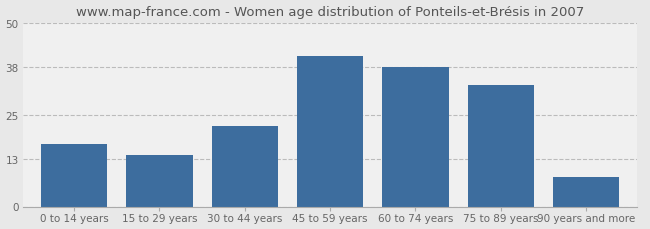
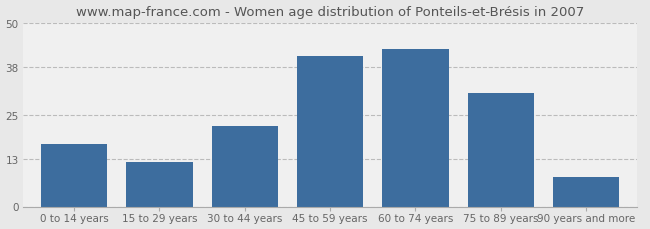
15 to 29 years: 14 -> 12
60 to 74 years: 38 -> 43
75 to 89 years: 33 -> 31
